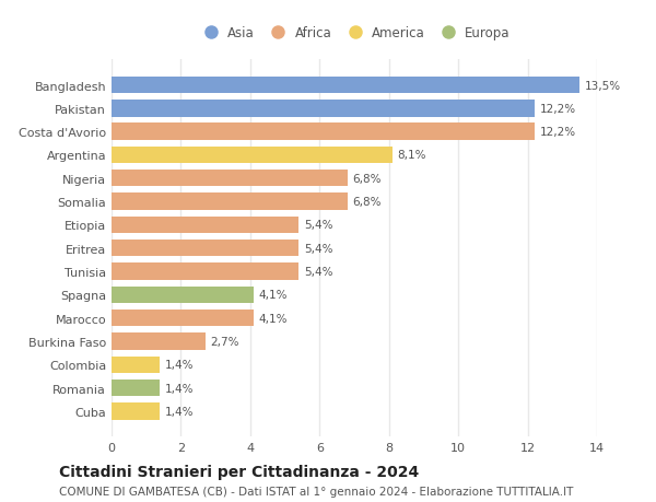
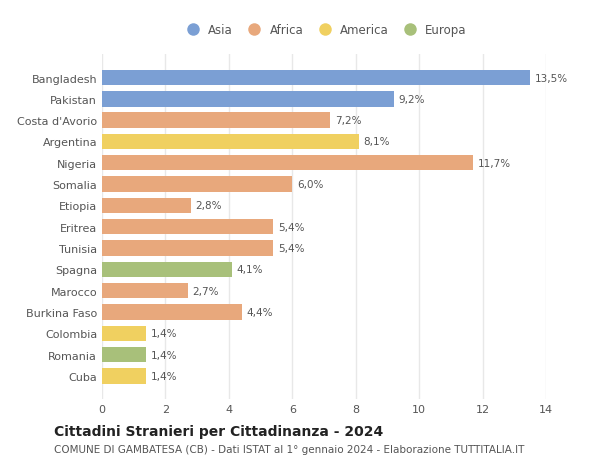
Pakistan: 12,2% -> 9,2%
Costa d'Avorio: 12,2% -> 7,2%
Nigeria: 6,8% -> 11,7%
Somalia: 6,8% -> 6,0%
Etiopia: 5,4% -> 2,8%
Marocco: 4,1% -> 2,7%
Burkina Faso: 2,7% -> 4,4%
